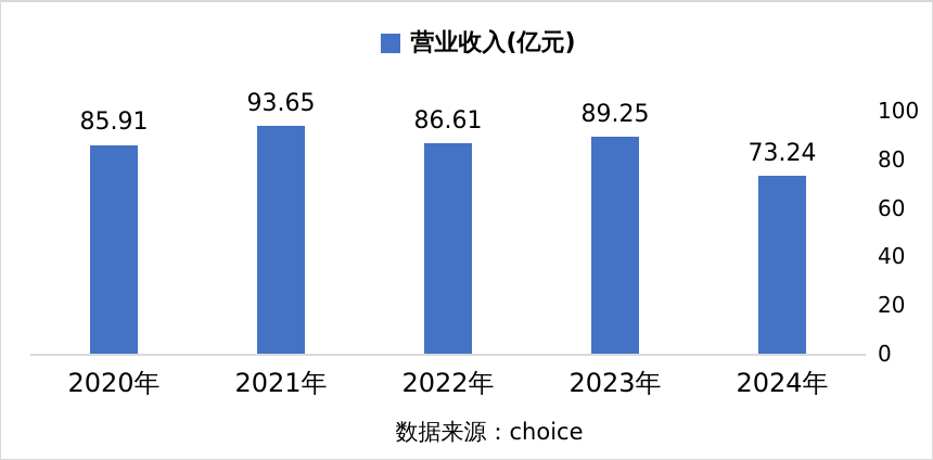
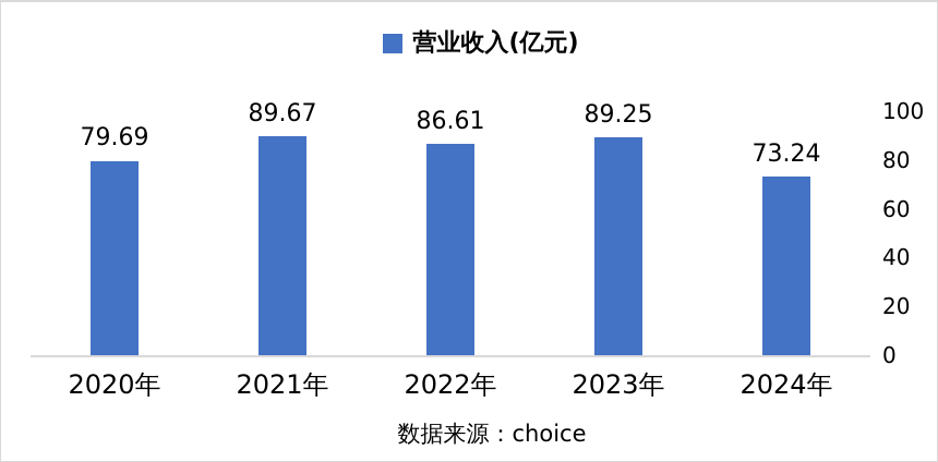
2020年: 85.91 -> 79.69
2021年: 93.65 -> 89.67
